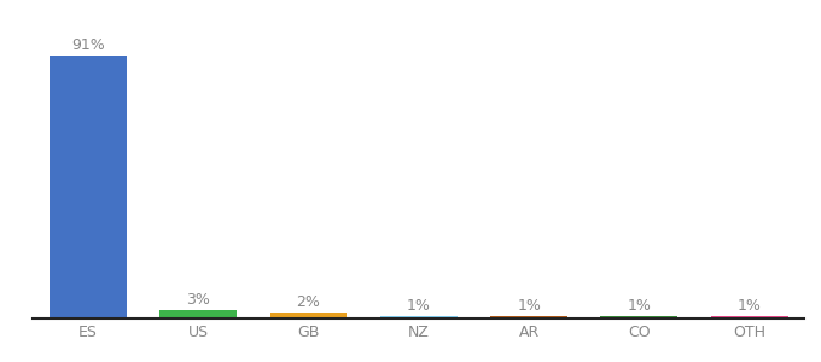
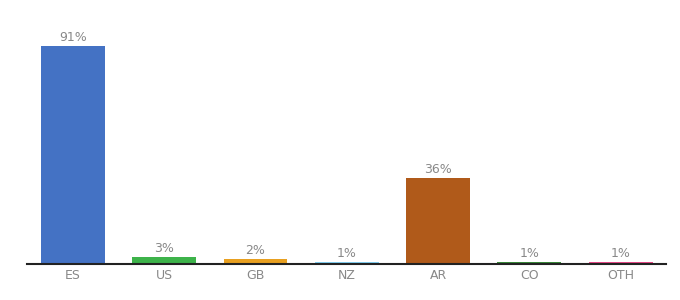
AR: 1% -> 36%
